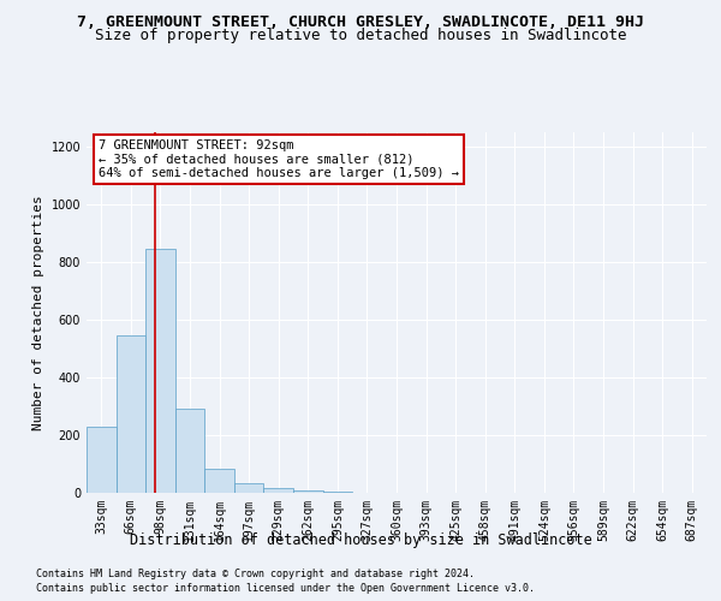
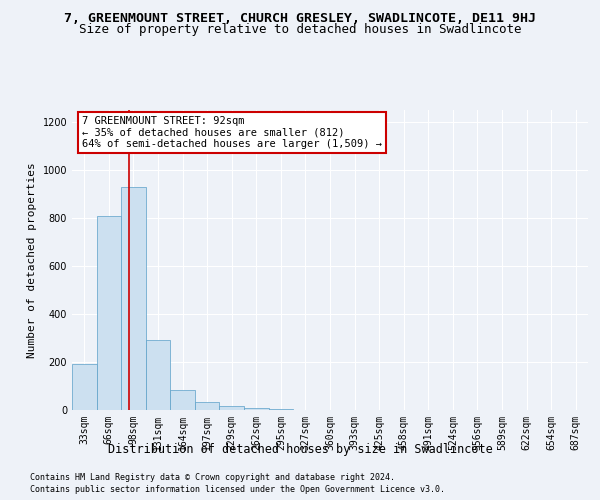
33sqm: 230 -> 190
66sqm: 545 -> 810
98sqm: 845 -> 930
